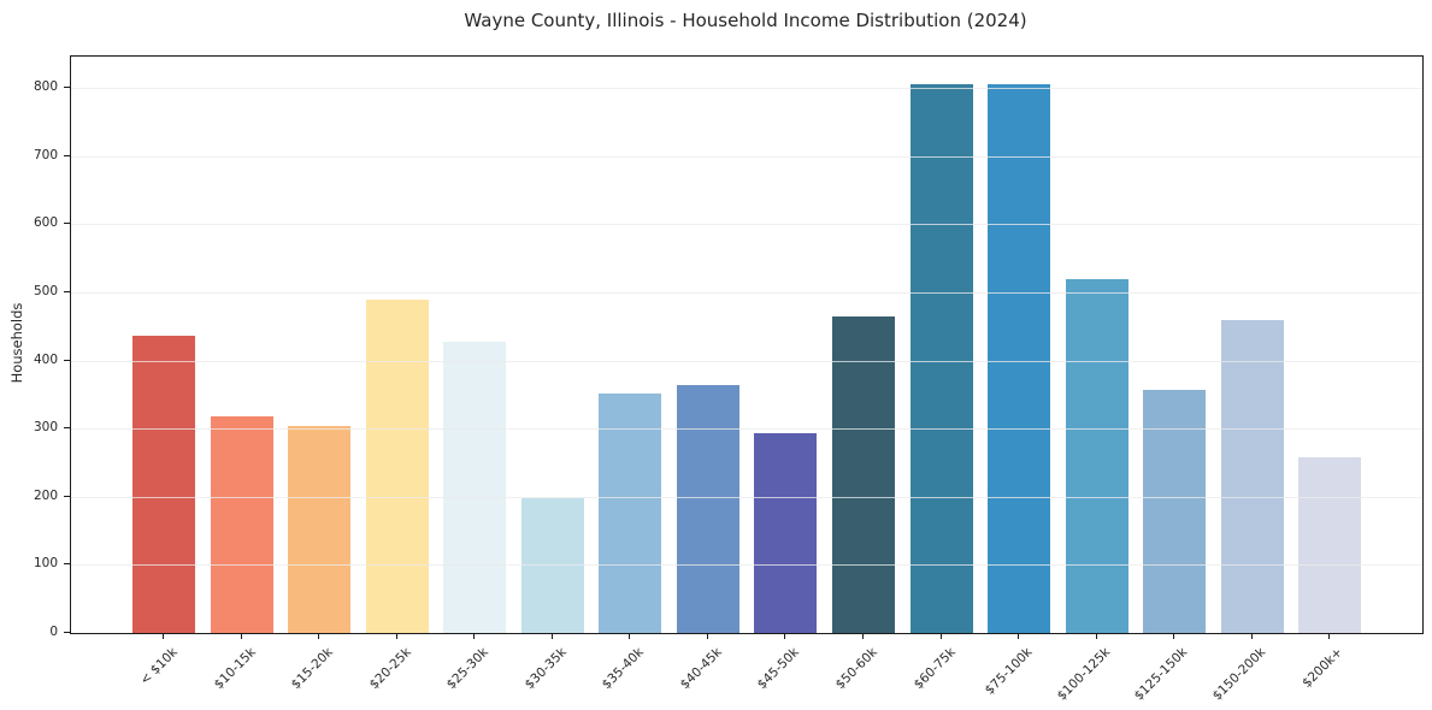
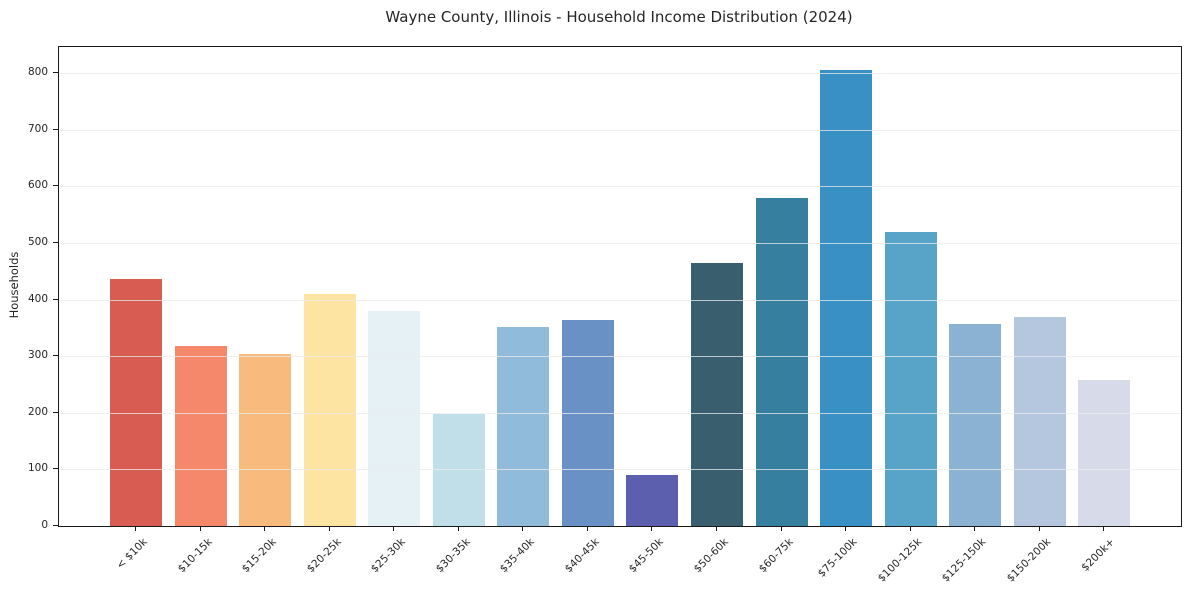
$20-25k: 490 -> 410
$25-30k: 430 -> 380
$45-50k: 290 -> 90
$60-75k: 810 -> 580
$150-200k: 460 -> 370
